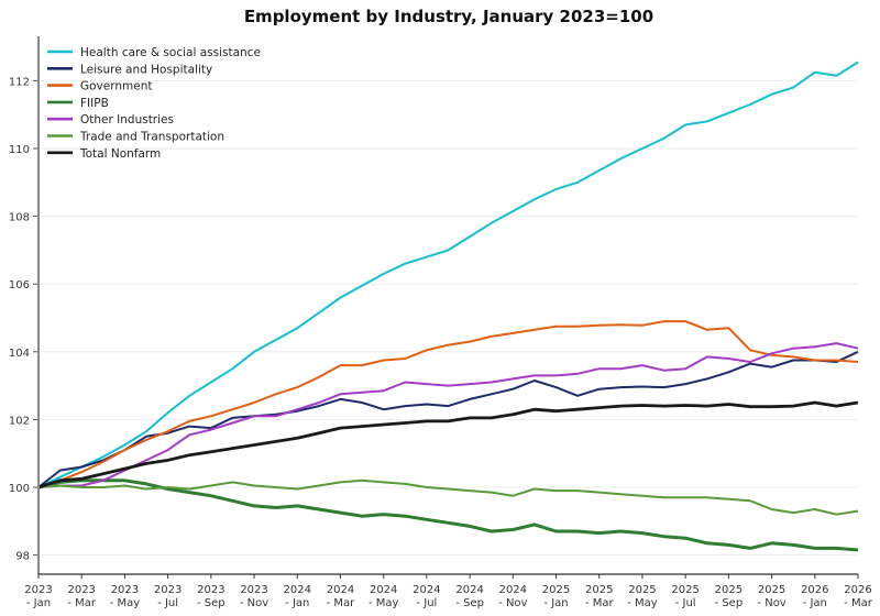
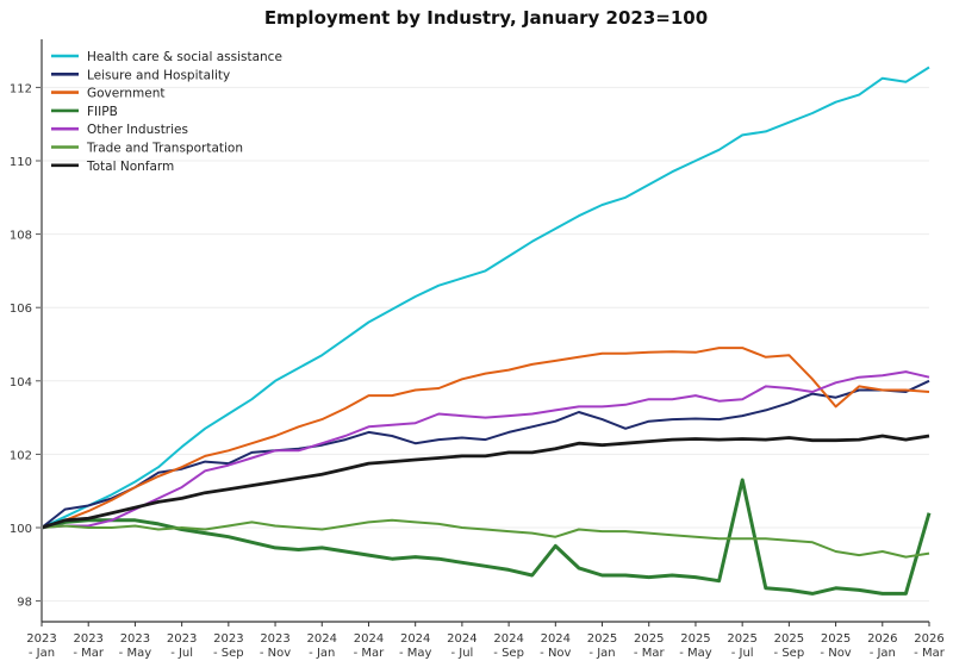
FIIPB/2024-Nov: 98.8 -> 99.5
FIIPB/2025-Jul: 98.5 -> 101.3
Government/2025-Nov: 103.9 -> 103.3
FIIPB/2026-Mar: 98.2 -> 100.4
